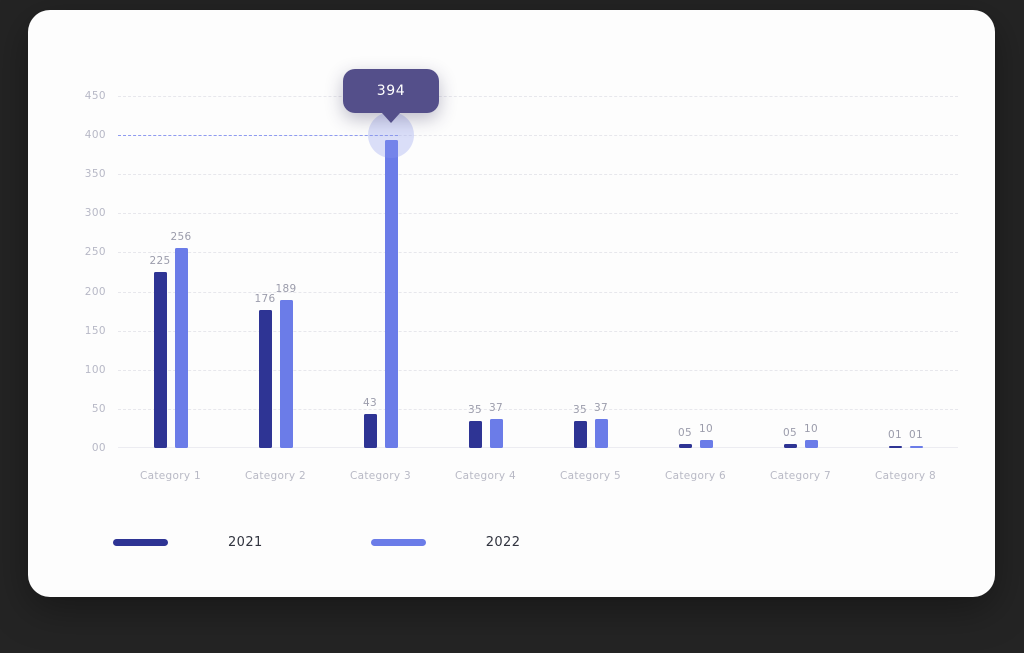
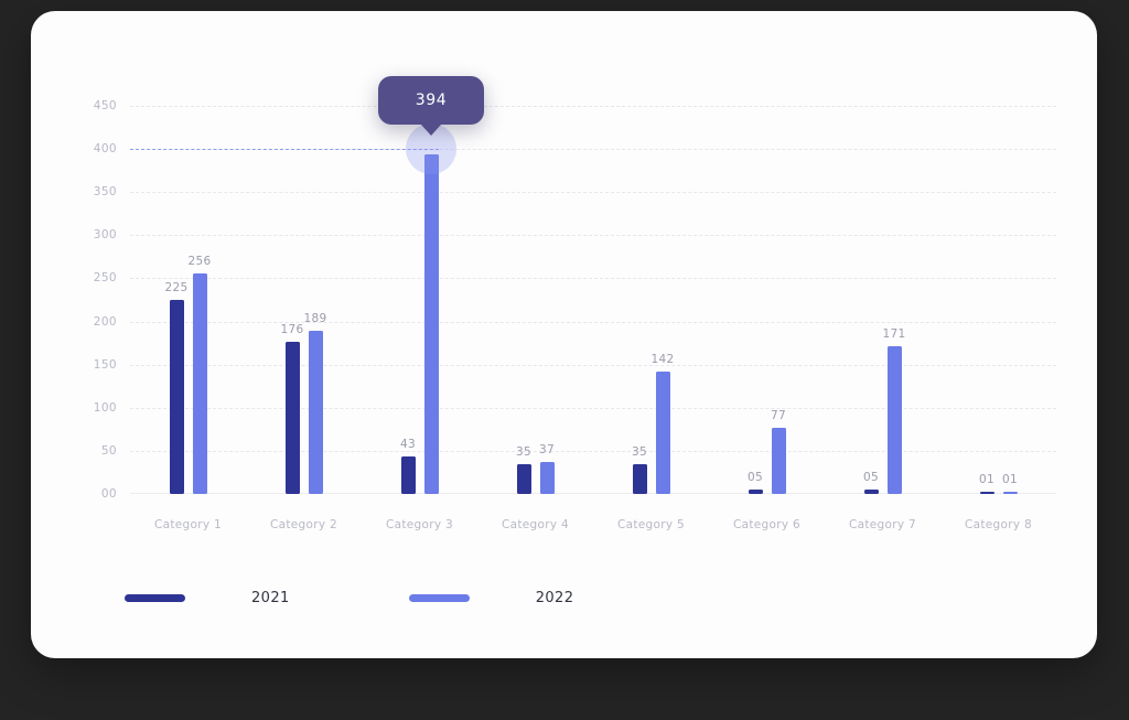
2022/Category 5: 37 -> 142
2022/Category 6: 10 -> 77
2022/Category 7: 10 -> 171
